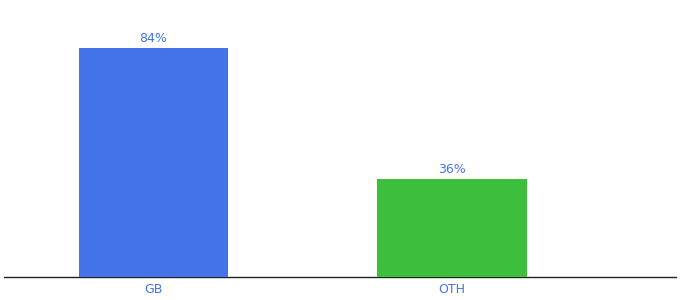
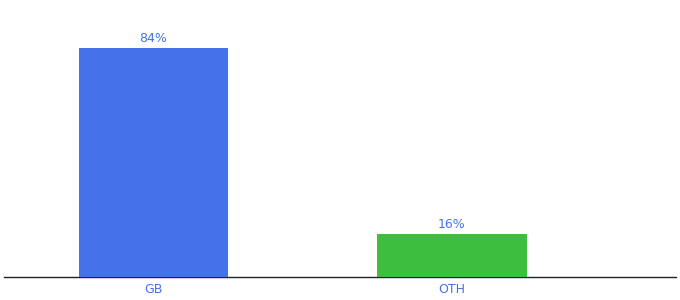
OTH: 36% -> 16%
